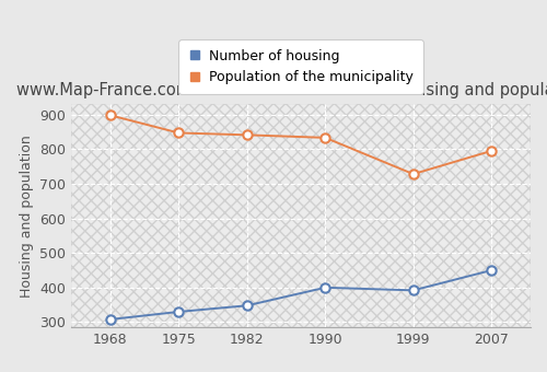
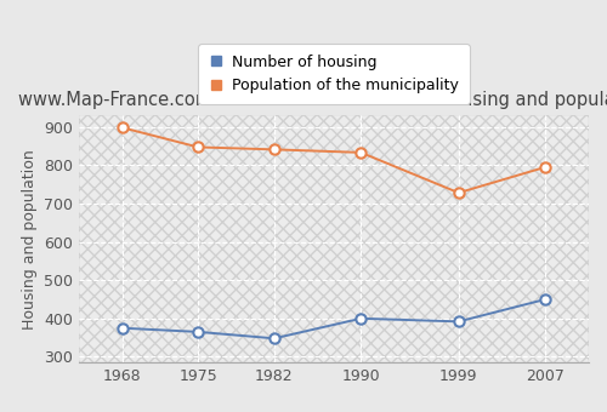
Number of housing/1968: 308 -> 375
Number of housing/1975: 330 -> 365
